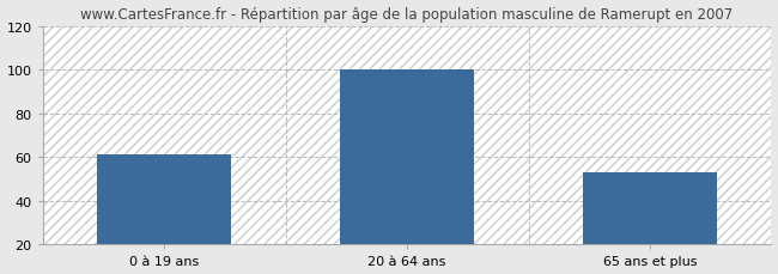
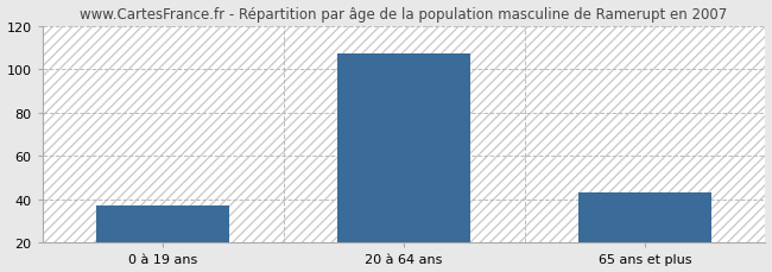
0 à 19 ans: 61 -> 37
20 à 64 ans: 100 -> 107
65 ans et plus: 53 -> 43
